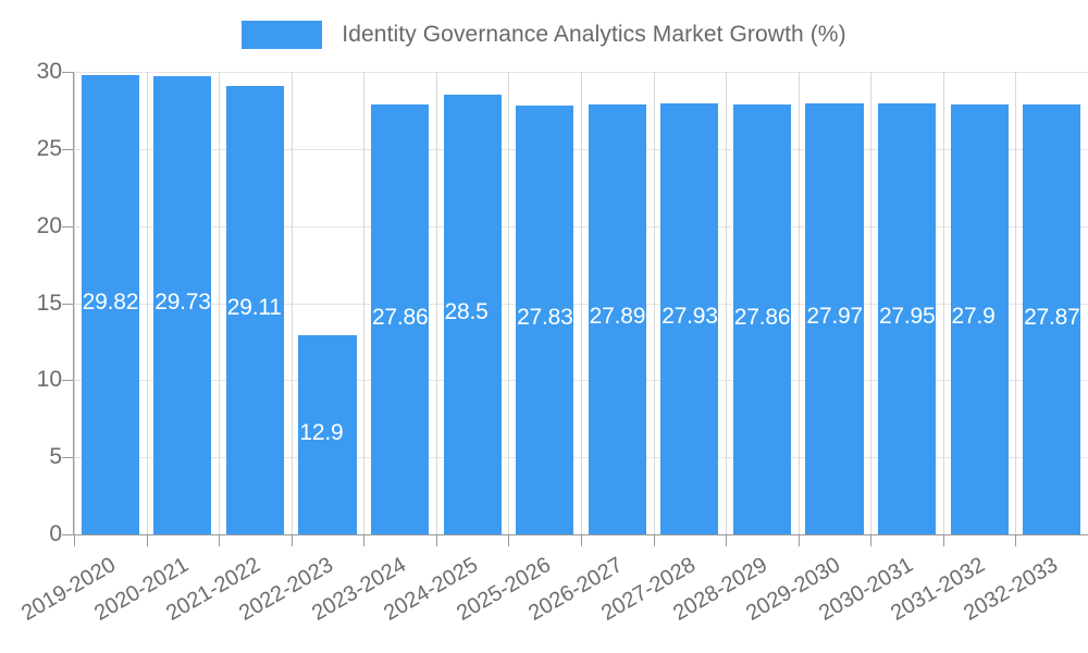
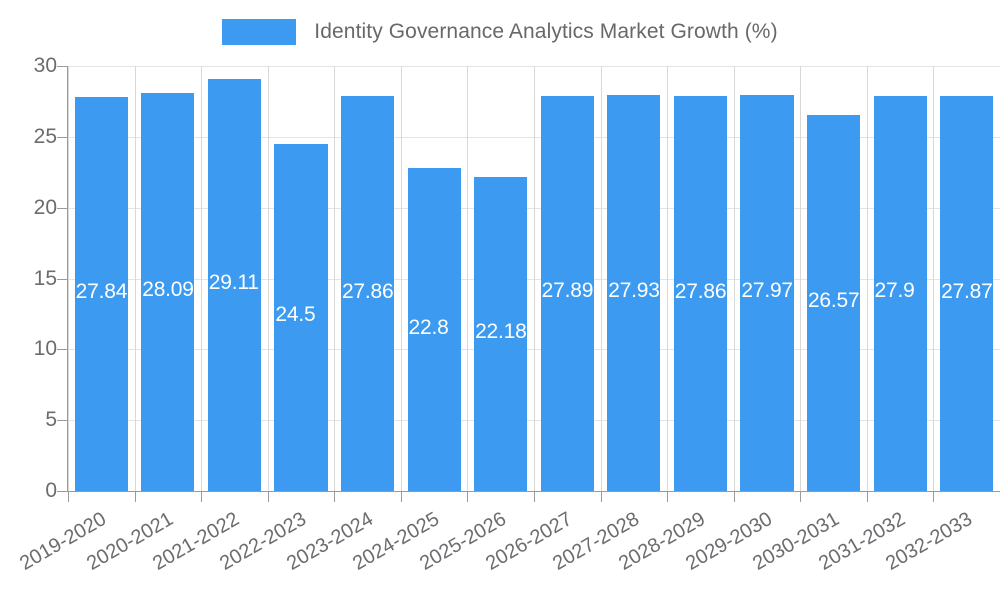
2019-2020: 29.82 -> 27.84
2020-2021: 29.73 -> 28.09
2022-2023: 12.9 -> 24.5
2024-2025: 28.5 -> 22.8
2025-2026: 27.83 -> 22.18
2030-2031: 27.95 -> 26.57
